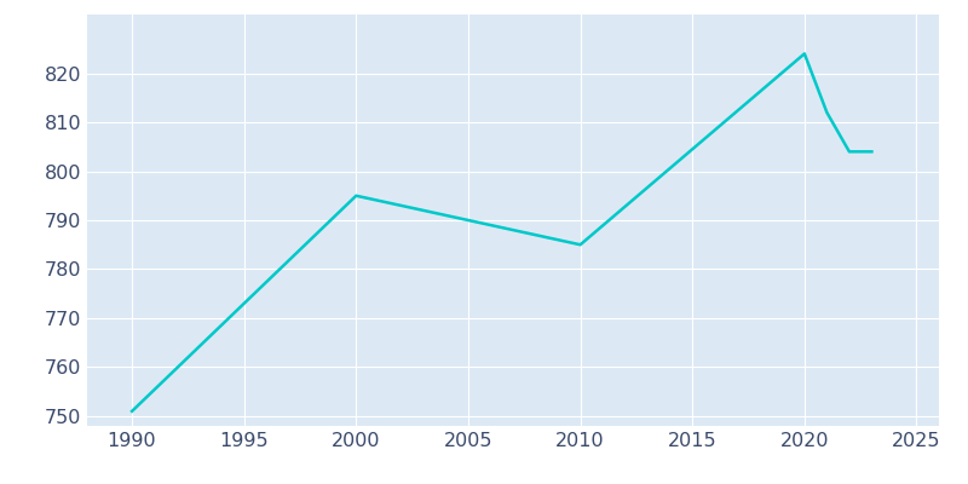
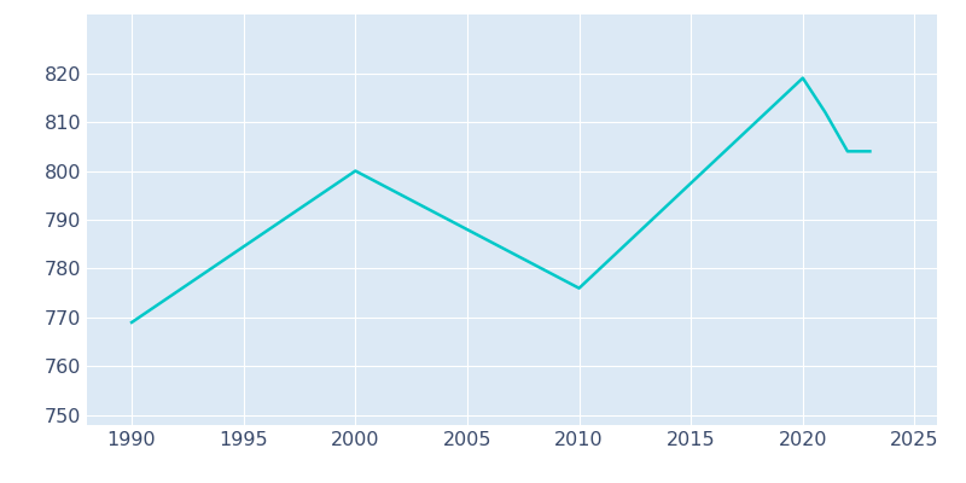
1990: 751 -> 769
2000: 795 -> 800
2010: 785 -> 776
2020: 824 -> 819
